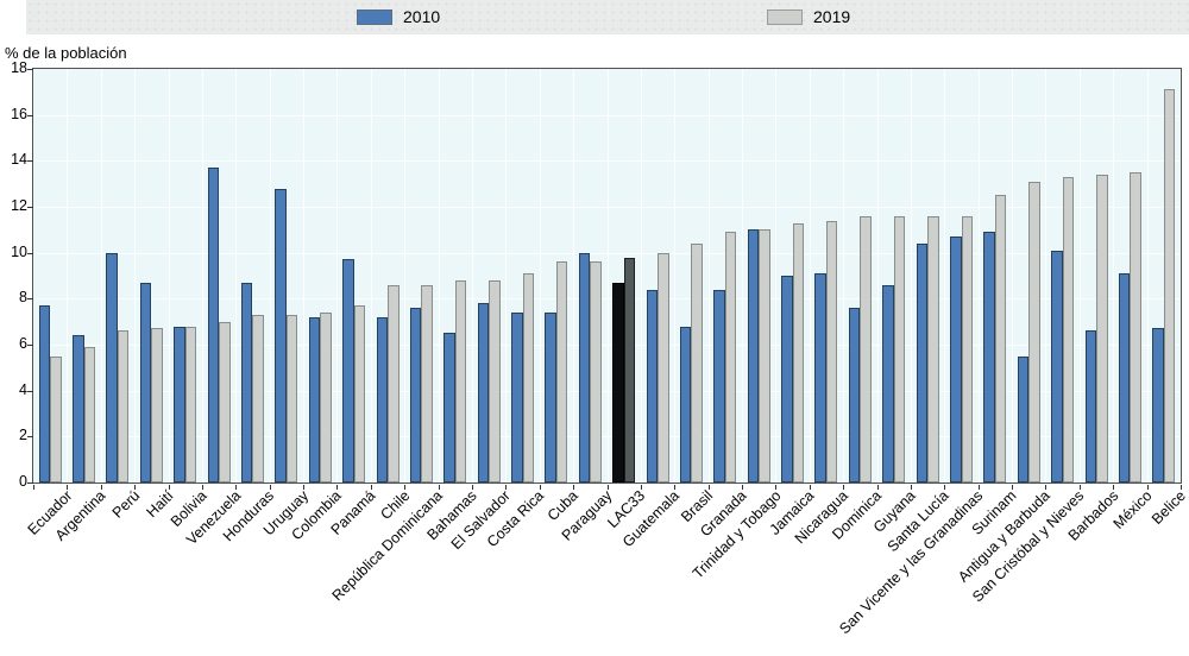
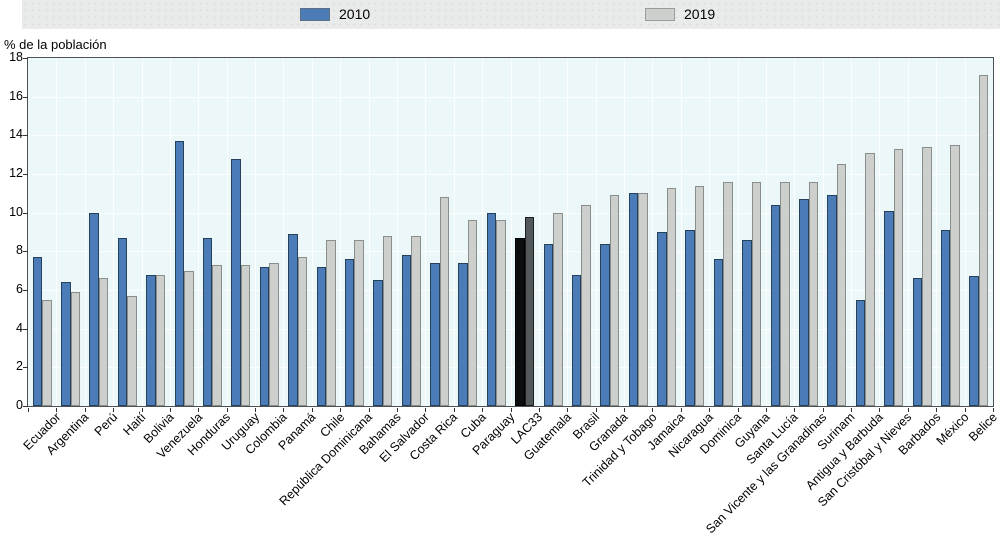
2019/Haití: 6.7 -> 5.7
2010/Panamá: 9.7 -> 8.9
2019/Costa Rica: 9.1 -> 10.8
